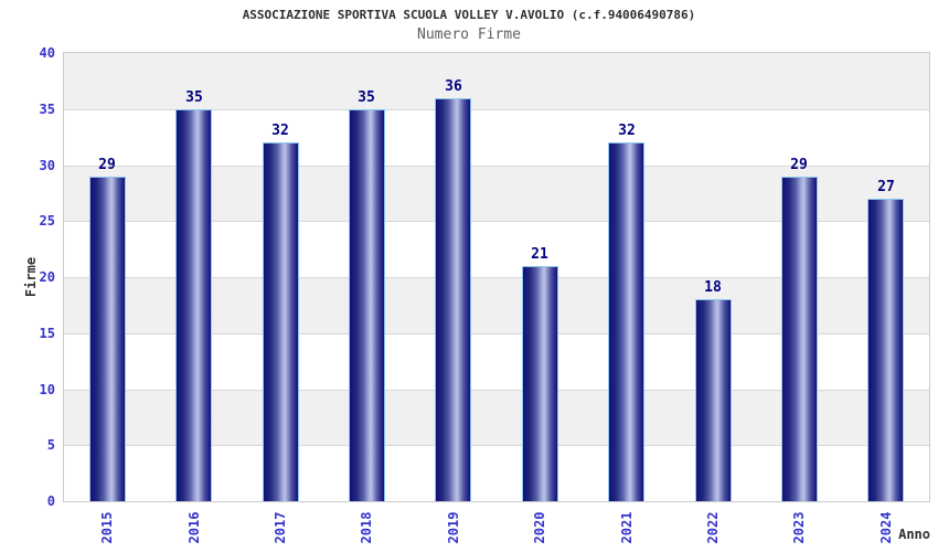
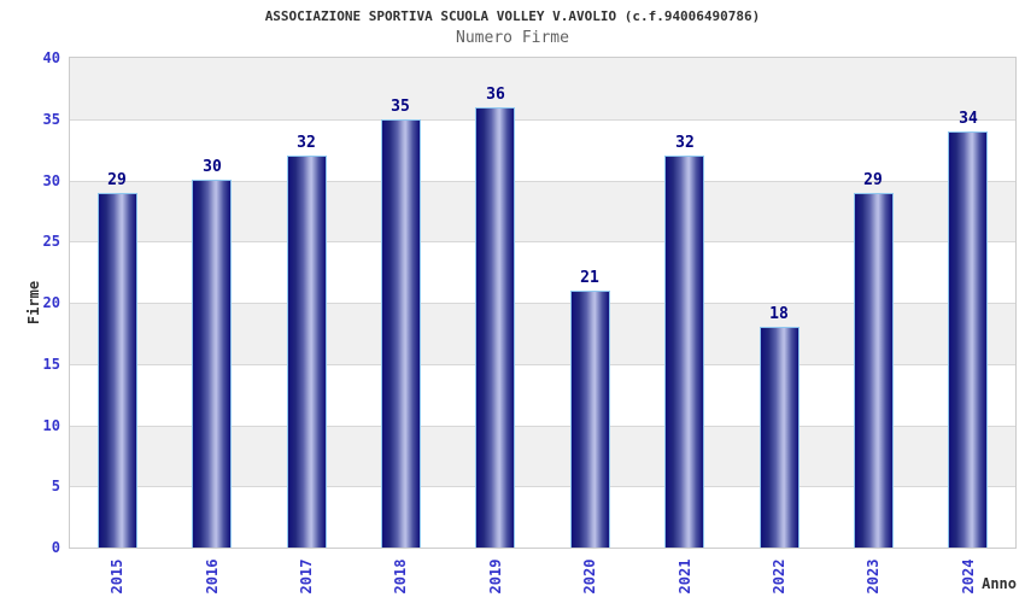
2016: 35 -> 30
2024: 27 -> 34
